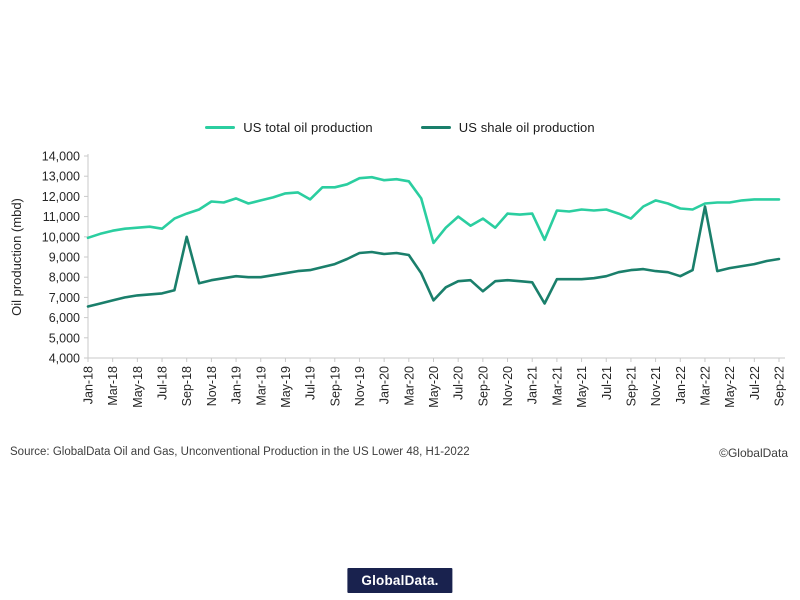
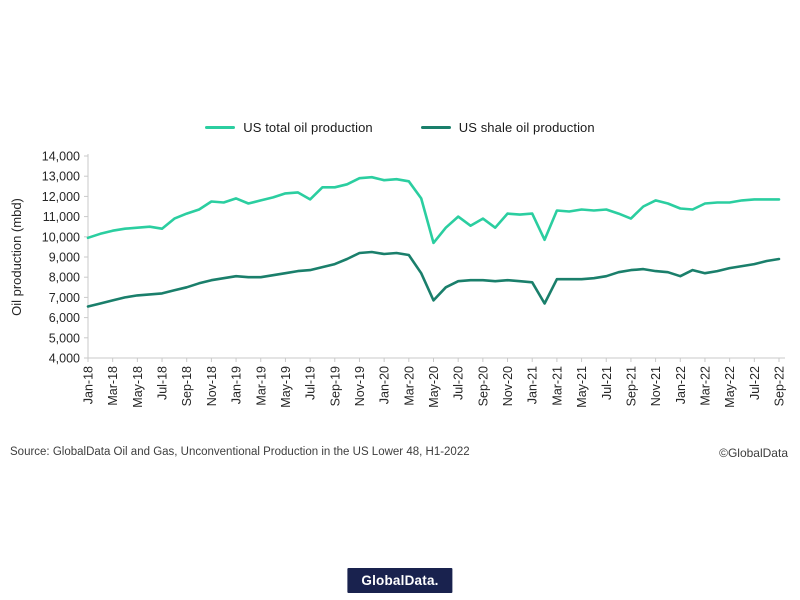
US shale oil production/Sep-18: 10000 -> 7500
US shale oil production/Sep-20: 7300 -> 7800
US shale oil production/Mar-22: 11500 -> 8200
